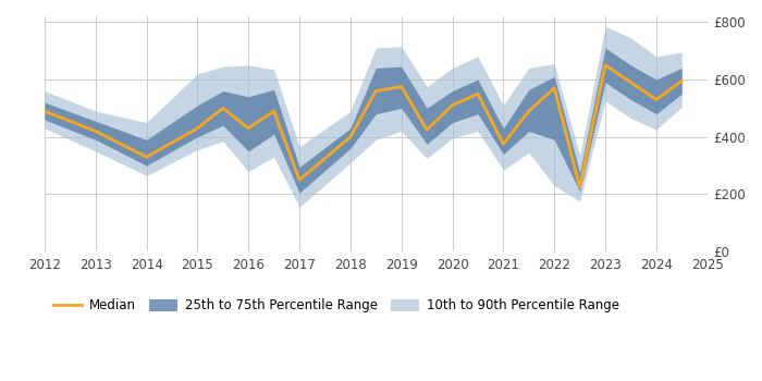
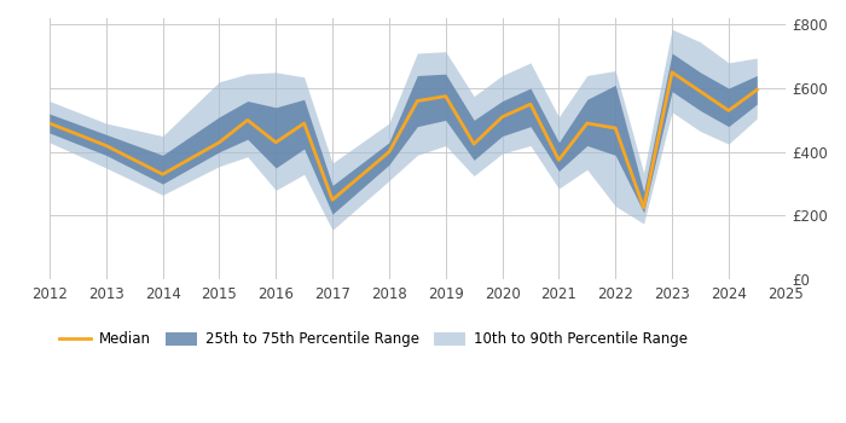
Median/2022: £570 -> £475
